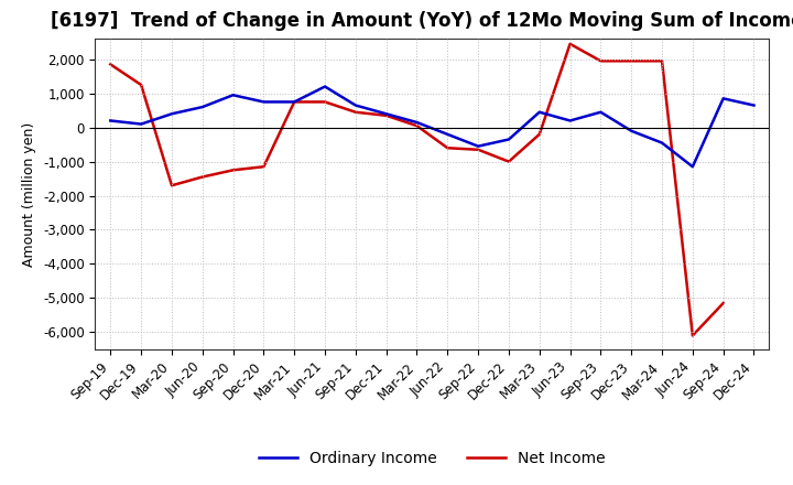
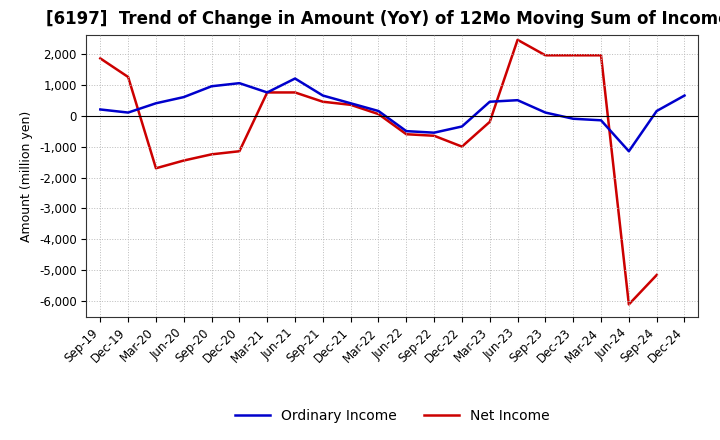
Ordinary Income/Dec-20: 750 -> 1,050
Ordinary Income/Jun-22: -200 -> -500
Ordinary Income/Jun-23: 200 -> 500
Ordinary Income/Sep-23: 450 -> 100
Ordinary Income/Mar-24: -450 -> -150
Ordinary Income/Sep-24: 850 -> 150
